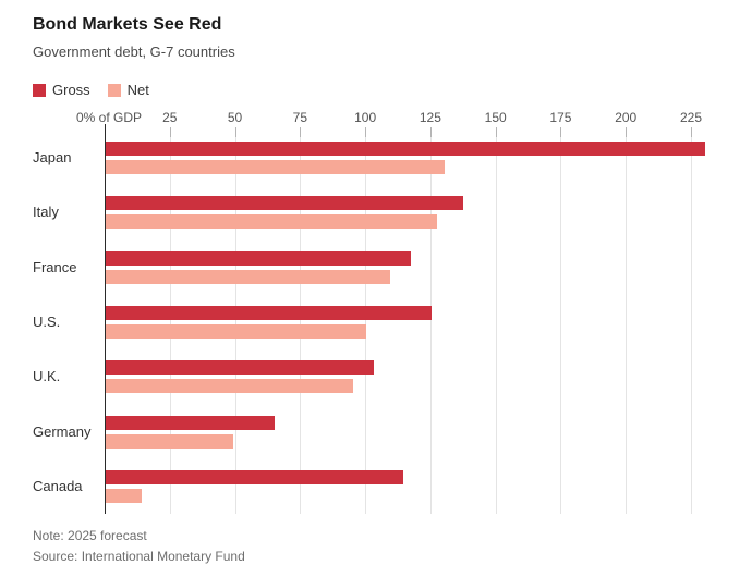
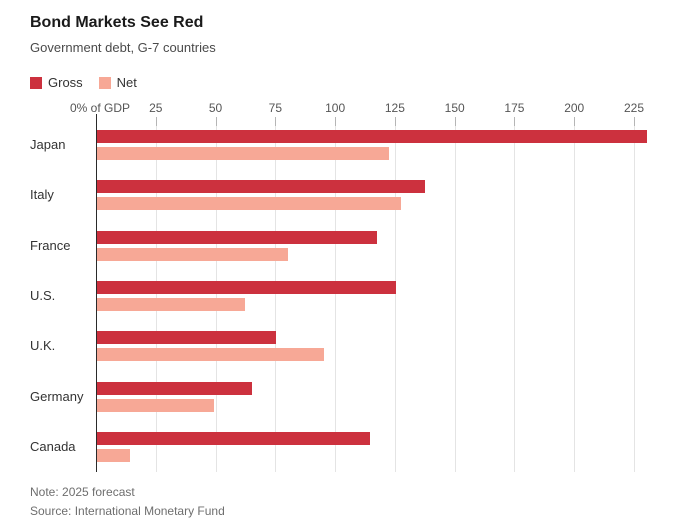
Net/Japan: 130 -> 122
Net/France: 109 -> 80
Net/U.S.: 100 -> 62
Gross/U.K.: 103 -> 75
